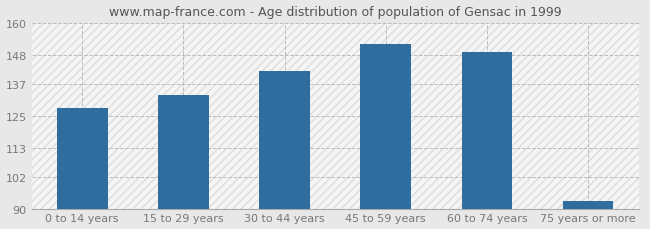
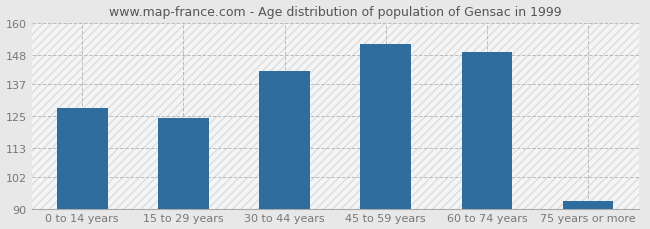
15 to 29 years: 133 -> 124
